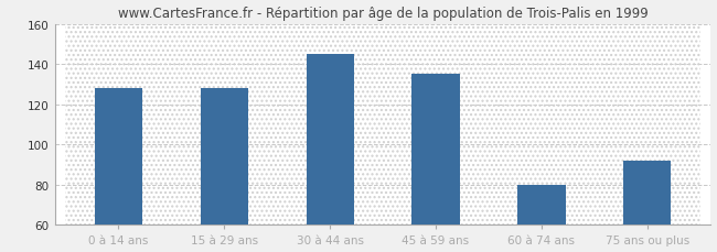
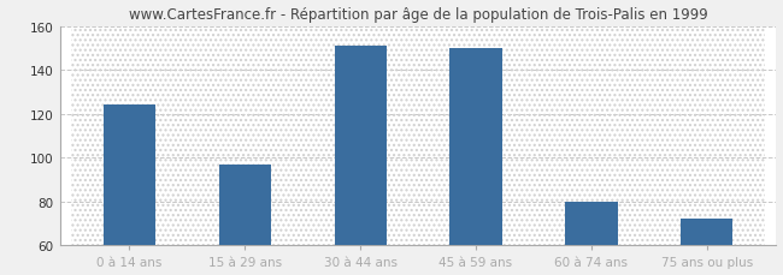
0 à 14 ans: 128 -> 124
15 à 29 ans: 128 -> 97
30 à 44 ans: 145 -> 151
45 à 59 ans: 135 -> 150
75 ans ou plus: 92 -> 72
